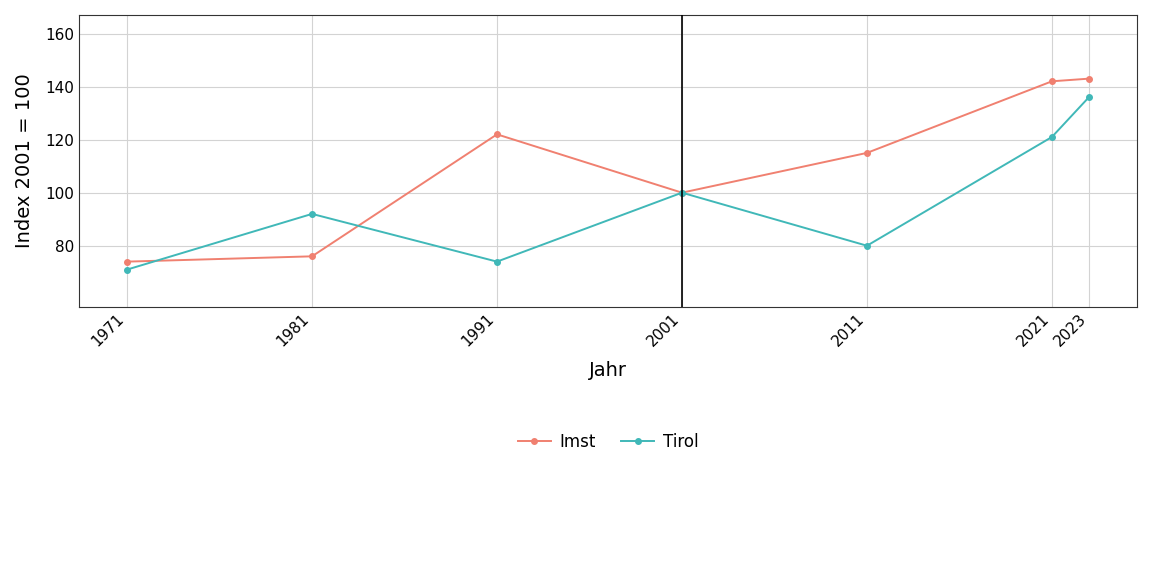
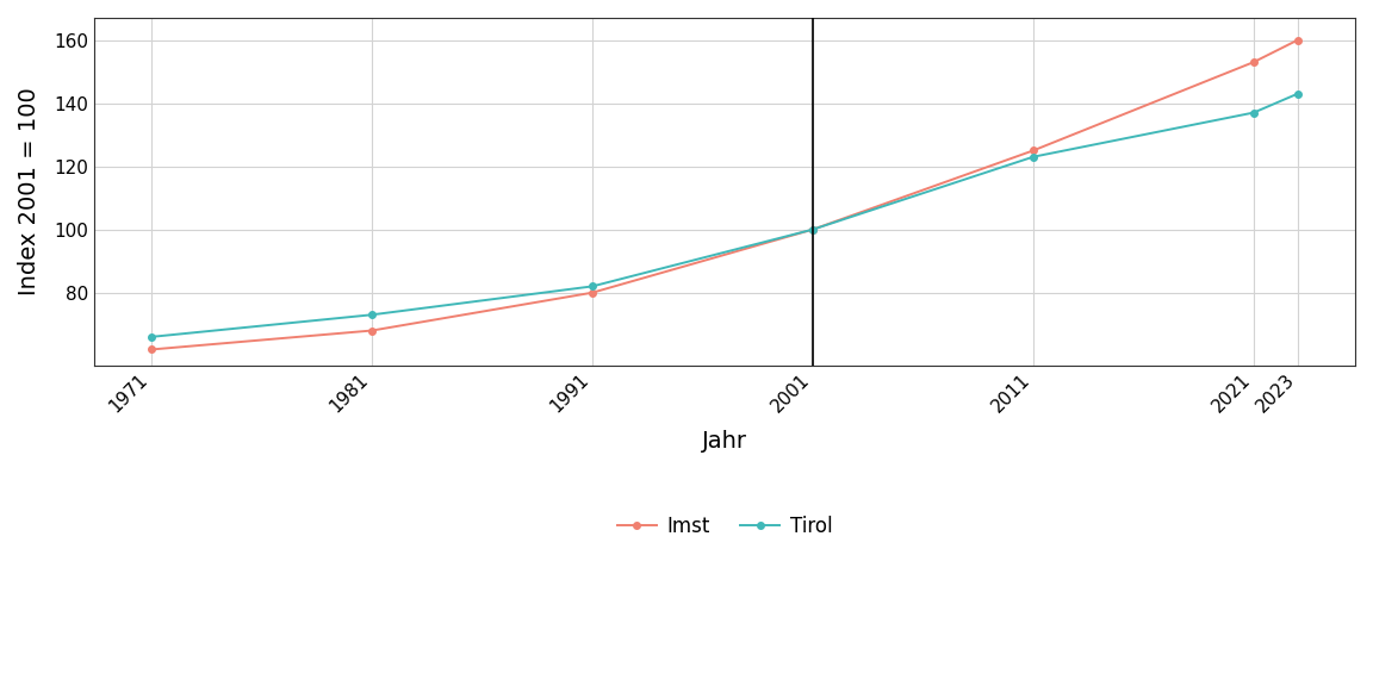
Imst/1971: 74 -> 62
Tirol/1971: 71 -> 66
Imst/1981: 76 -> 68
Tirol/1981: 92 -> 73
Imst/1991: 122 -> 80
Tirol/1991: 74 -> 82
Imst/2011: 115 -> 125
Tirol/2011: 80 -> 123
Imst/2021: 142 -> 153
Tirol/2021: 121 -> 137
Imst/2023: 143 -> 160
Tirol/2023: 136 -> 143
